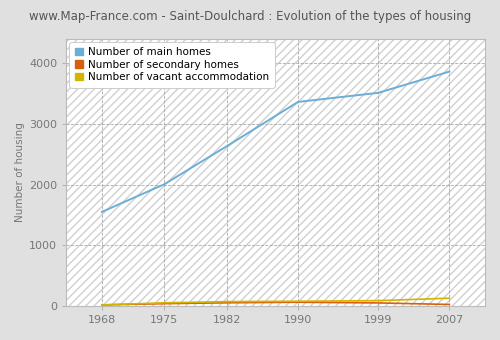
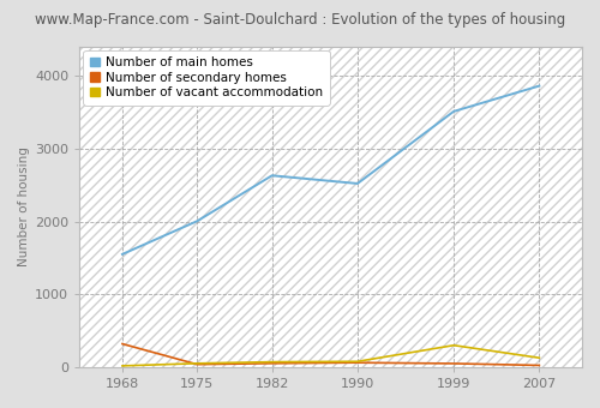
Number of secondary homes/1968: 20 -> 320
Number of main homes/1990: 3360 -> 2520
Number of vacant accommodation/1999: 90 -> 300
